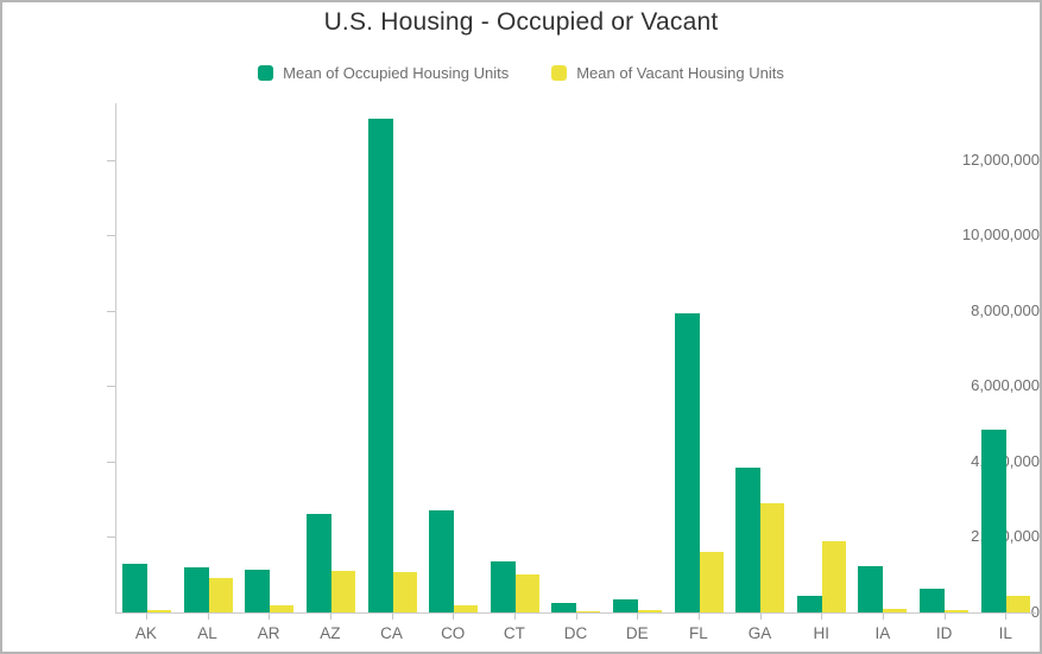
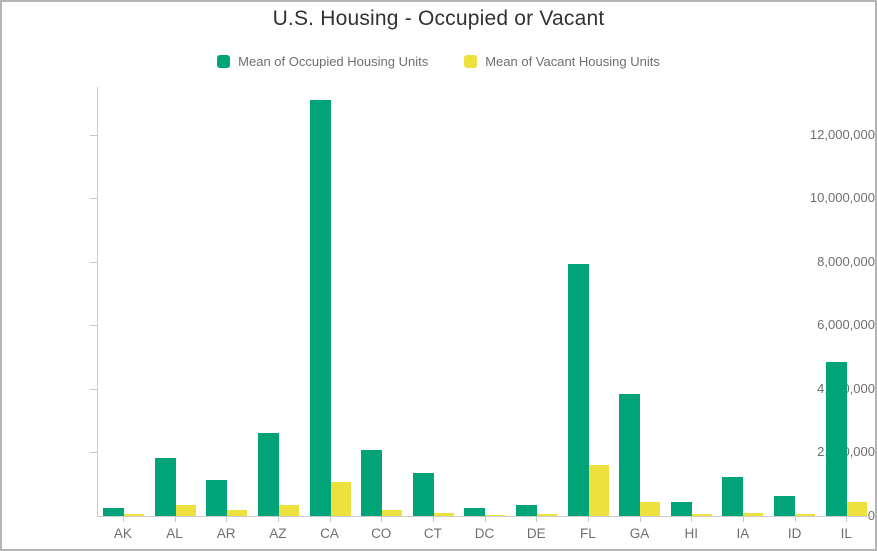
Mean of Occupied Housing Units/AK: 1300000 -> 200000
Mean of Occupied Housing Units/AL: 1200000 -> 1800000
Mean of Vacant Housing Units/AL: 900000 -> 300000
Mean of Vacant Housing Units/AZ: 1100000 -> 400000
Mean of Occupied Housing Units/CO: 2700000 -> 2100000
Mean of Vacant Housing Units/CT: 1000000 -> 100000
Mean of Vacant Housing Units/GA: 2900000 -> 400000
Mean of Vacant Housing Units/HI: 1900000 -> 100000
